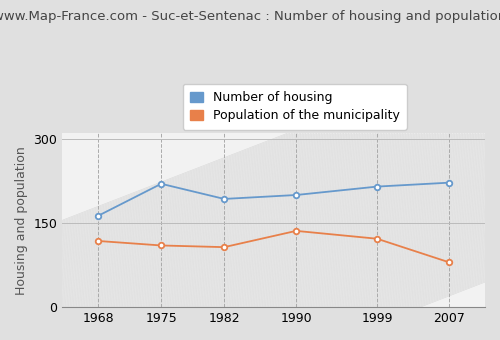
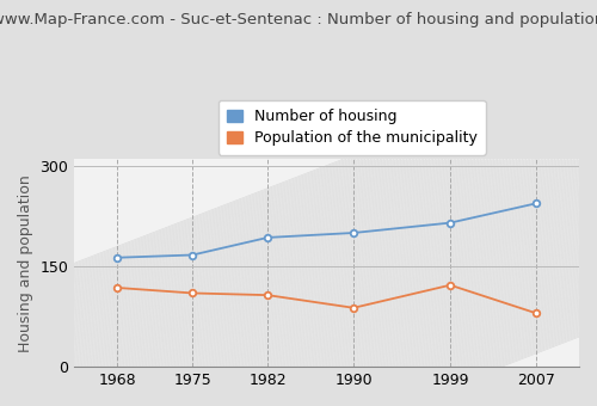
Number of housing/1975: 220 -> 167
Population of the municipality/1990: 136 -> 88
Number of housing/2007: 222 -> 244
